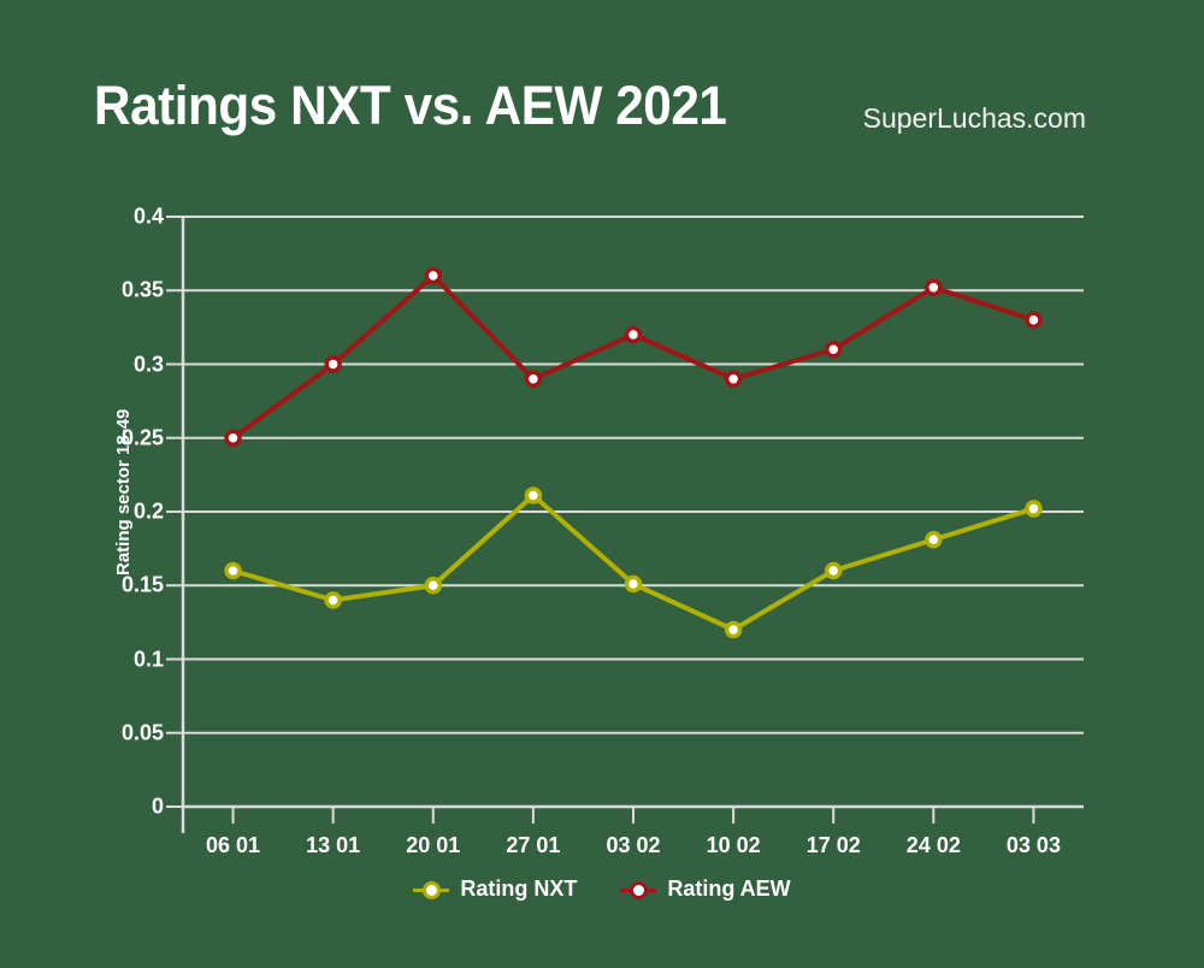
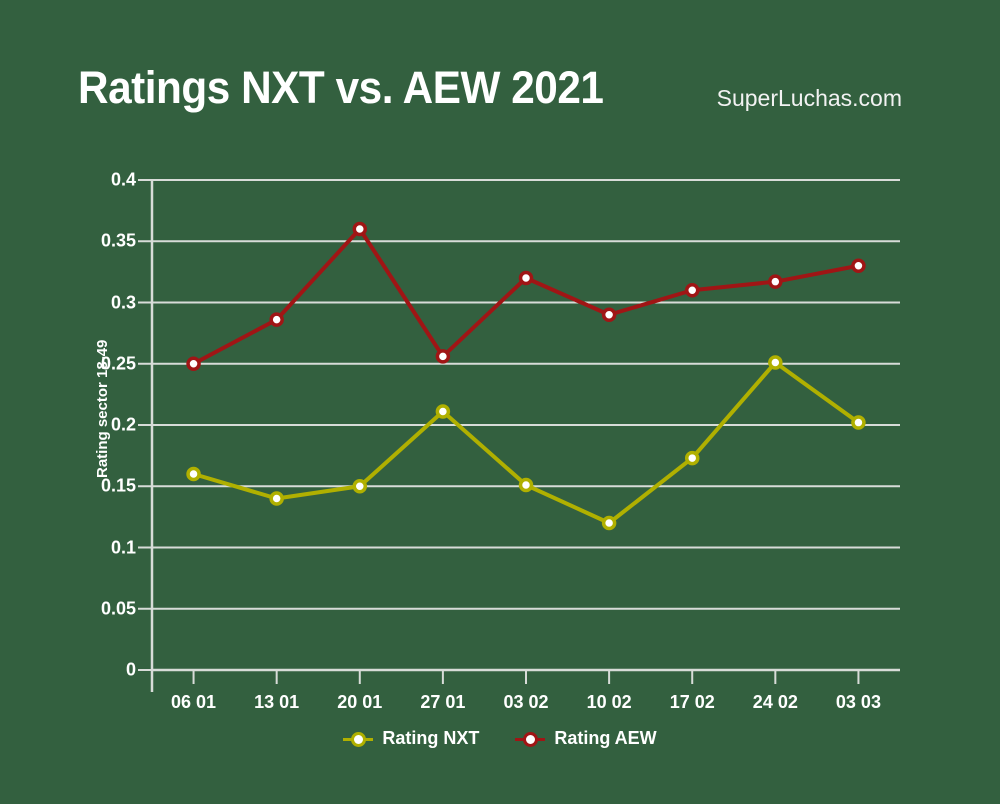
Rating AEW/13 01: 0.300 -> 0.286
Rating AEW/27 01: 0.290 -> 0.256
Rating NXT/17 02: 0.160 -> 0.173
Rating NXT/24 02: 0.181 -> 0.251
Rating AEW/24 02: 0.352 -> 0.317
